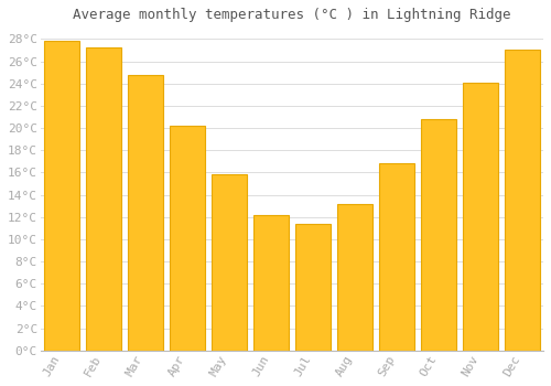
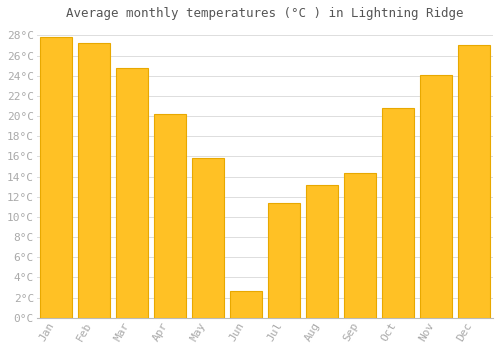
Jun: 12.2°C -> 2.7°C
Sep: 16.8°C -> 14.4°C
